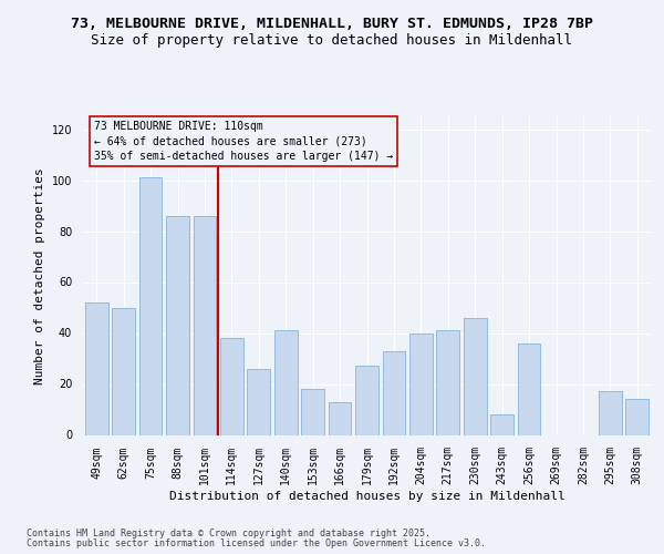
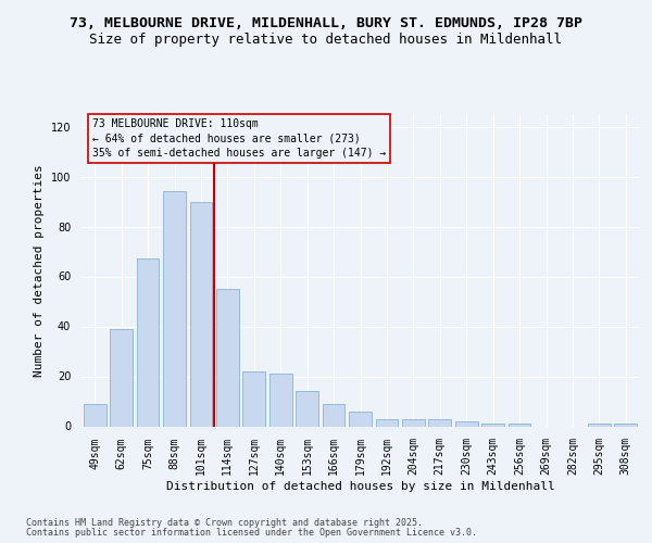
49sqm: 52 -> 9
62sqm: 50 -> 39
75sqm: 101 -> 67
88sqm: 86 -> 94
101sqm: 86 -> 90
114sqm: 38 -> 55
127sqm: 26 -> 22
140sqm: 41 -> 21
153sqm: 18 -> 14
166sqm: 13 -> 9
179sqm: 27 -> 6
192sqm: 33 -> 3
204sqm: 40 -> 3
217sqm: 41 -> 3
230sqm: 46 -> 2
243sqm: 8 -> 1
256sqm: 36 -> 1
295sqm: 17 -> 1
308sqm: 14 -> 1
